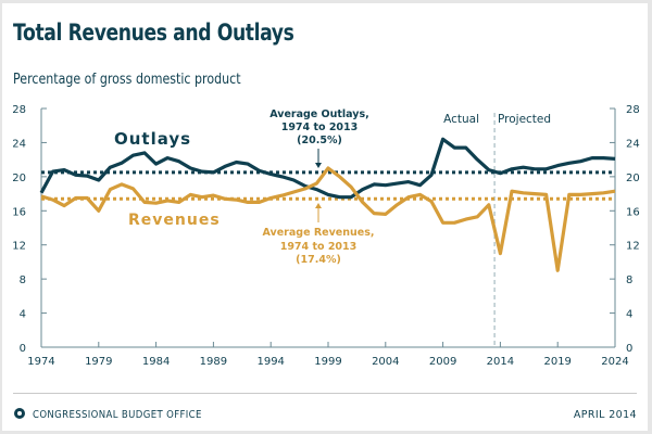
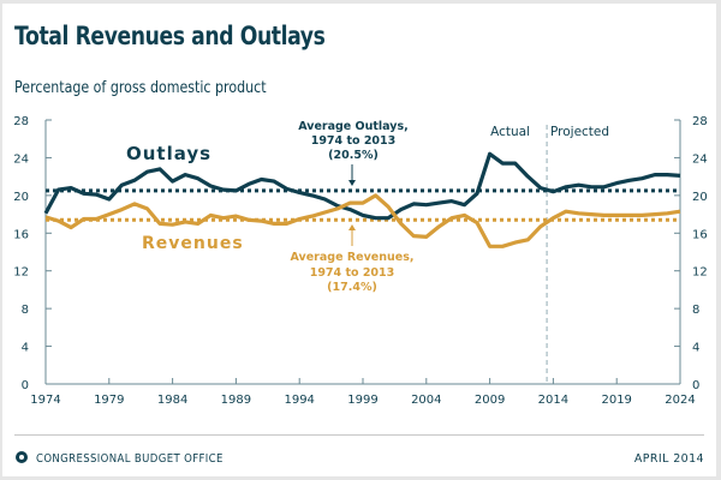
Revenues/1979: 16 -> 18
Revenues/1999: 21 -> 19
Revenues/2014: 11 -> 18
Revenues/2019: 9 -> 18
